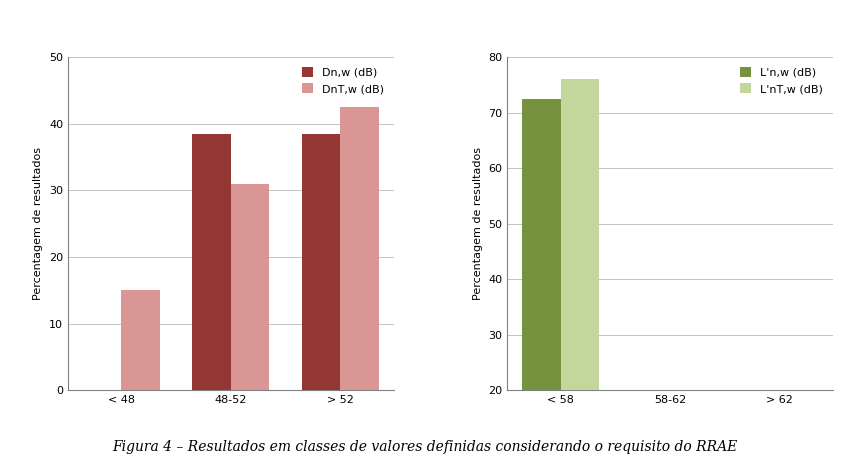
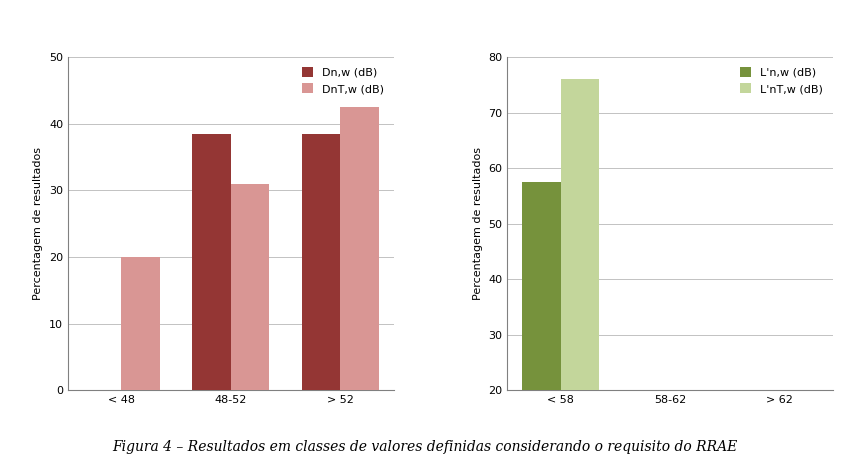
DnT,w (dB)/< 48: 15.0 -> 20.0
L'n,w (dB)/< 58: 72.5 -> 57.6
